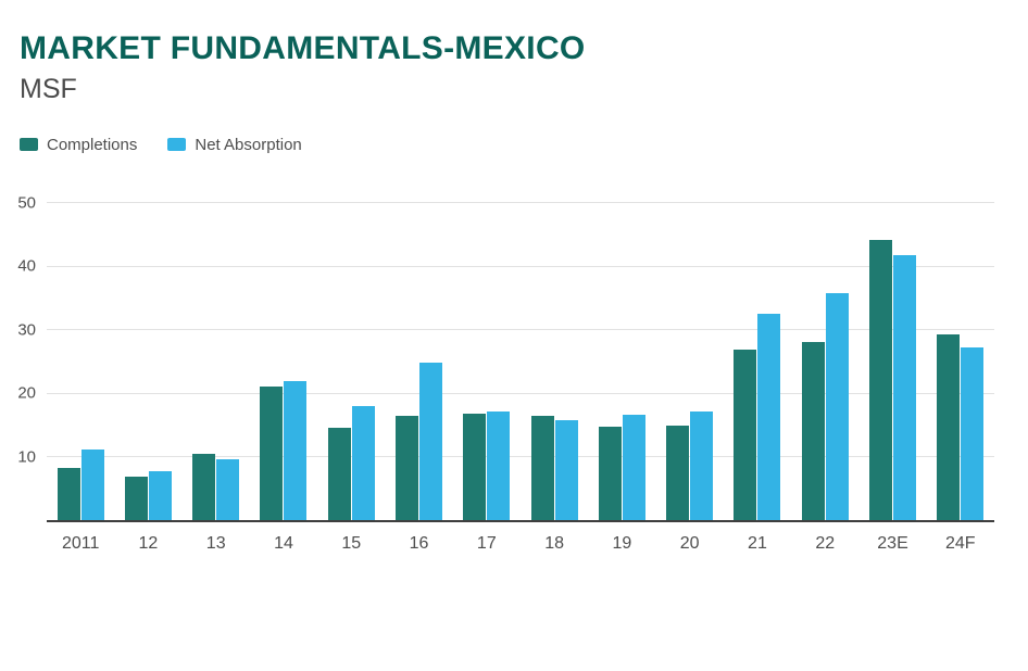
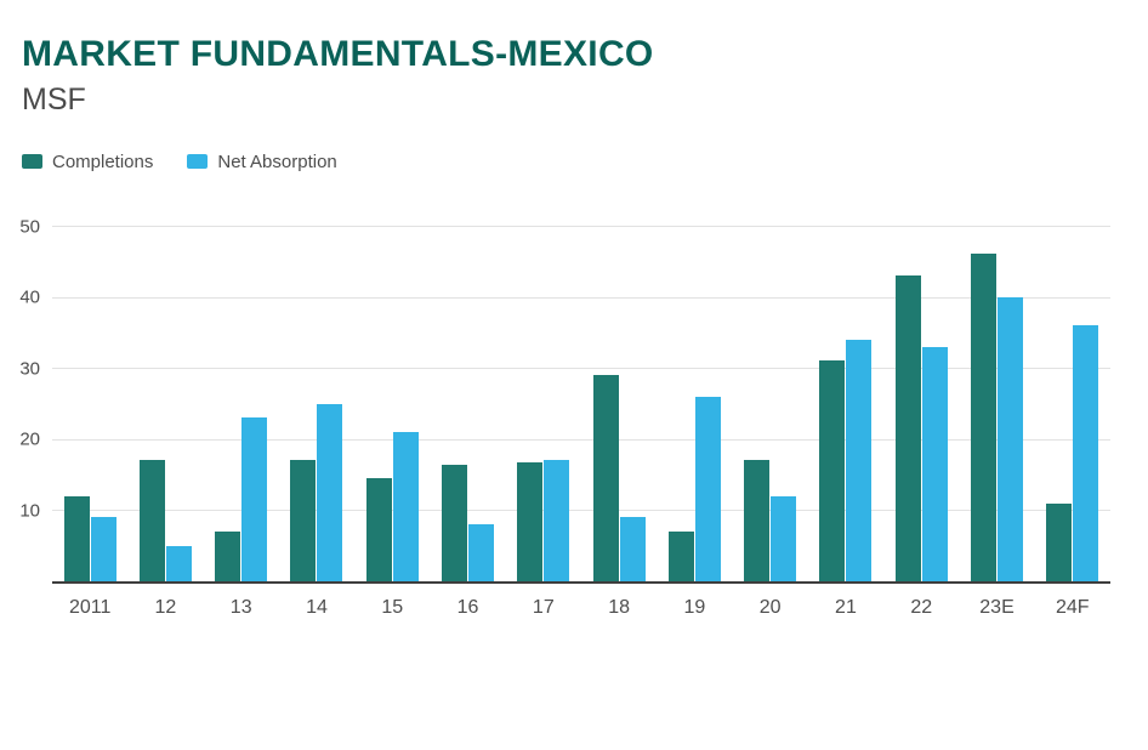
Completions/2011: 8 -> 12
Net Absorption/2011: 11 -> 9
Completions/12: 7 -> 17
Net Absorption/12: 8 -> 5
Completions/13: 10 -> 7
Net Absorption/13: 10 -> 23
Completions/14: 21 -> 17
Net Absorption/14: 22 -> 25
Net Absorption/15: 18 -> 21
Net Absorption/16: 25 -> 8
Completions/18: 16 -> 29
Net Absorption/18: 16 -> 9
Completions/19: 15 -> 7
Net Absorption/19: 17 -> 26
Completions/20: 15 -> 17
Net Absorption/20: 17 -> 12
Completions/21: 27 -> 31
Net Absorption/21: 32 -> 34
Completions/22: 28 -> 43
Net Absorption/22: 36 -> 33
Completions/23E: 44 -> 46
Net Absorption/23E: 42 -> 40
Completions/24F: 29 -> 11
Net Absorption/24F: 27 -> 36
